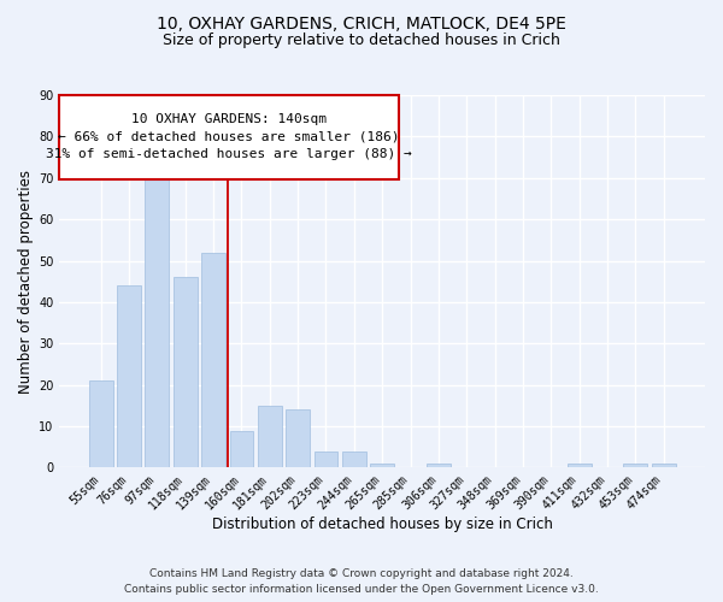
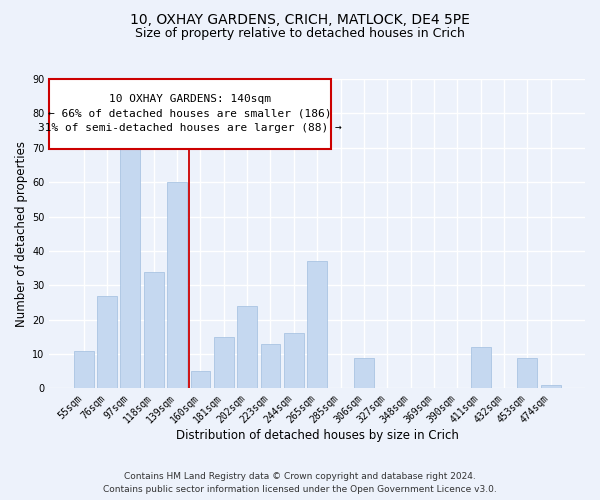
55sqm: 21 -> 11
76sqm: 44 -> 27
118sqm: 46 -> 34
139sqm: 52 -> 60
160sqm: 9 -> 5
202sqm: 14 -> 24
223sqm: 4 -> 13
244sqm: 4 -> 16
265sqm: 1 -> 37
306sqm: 1 -> 9
411sqm: 1 -> 12
453sqm: 1 -> 9
